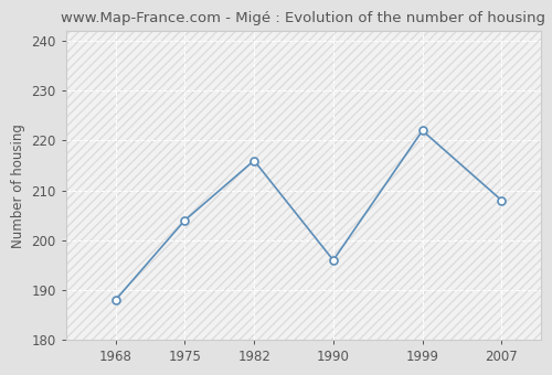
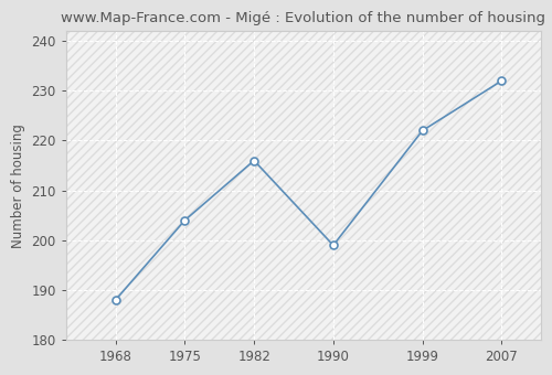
1990: 196 -> 199
2007: 208 -> 232
